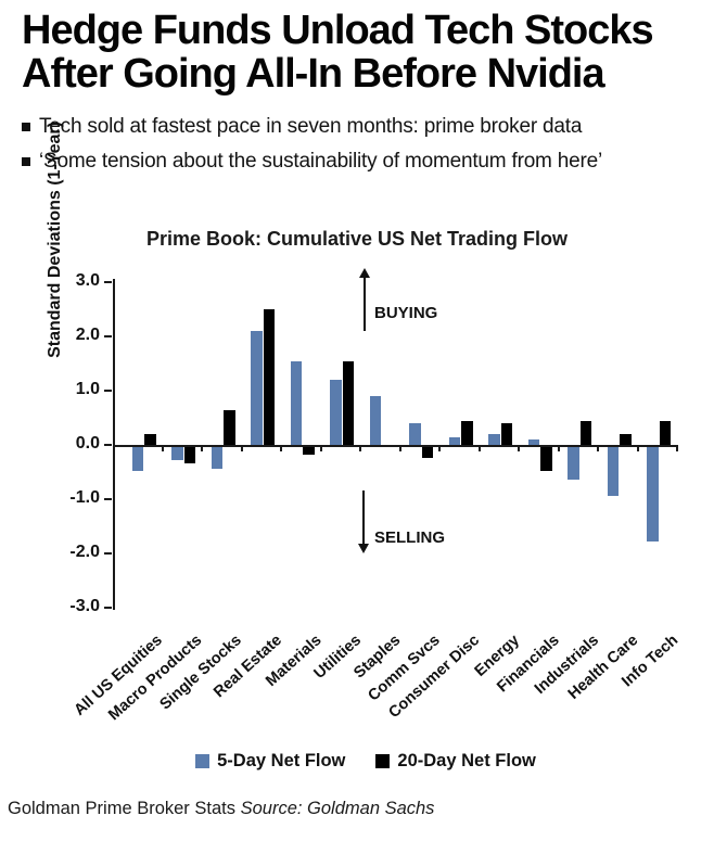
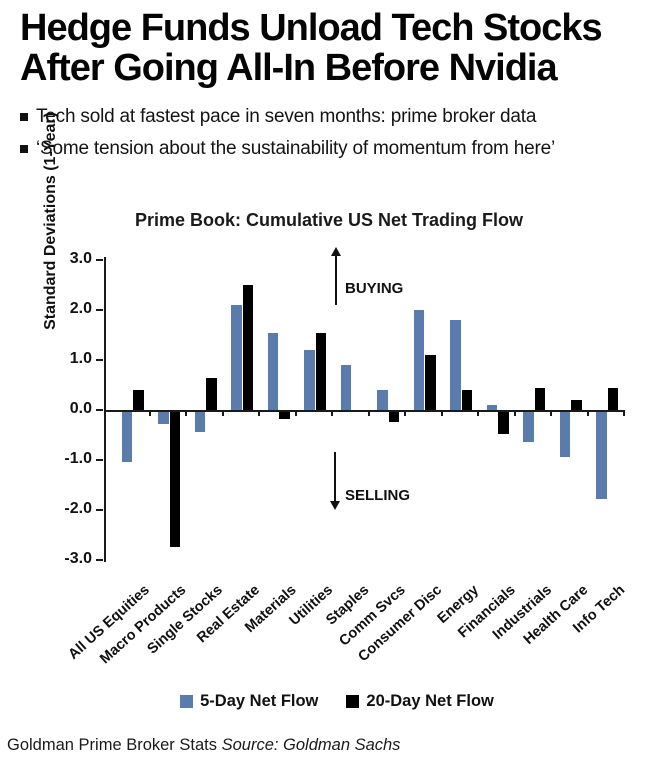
5-Day Net Flow/All US Equities: -0.5 -> -1.0
20-Day Net Flow/All US Equities: 0.2 -> 0.4
20-Day Net Flow/Macro Products: -0.3 -> -2.7
5-Day Net Flow/Consumer Disc: 0.1 -> 2.0
20-Day Net Flow/Consumer Disc: 0.5 -> 1.1
5-Day Net Flow/Energy: 0.2 -> 1.8
